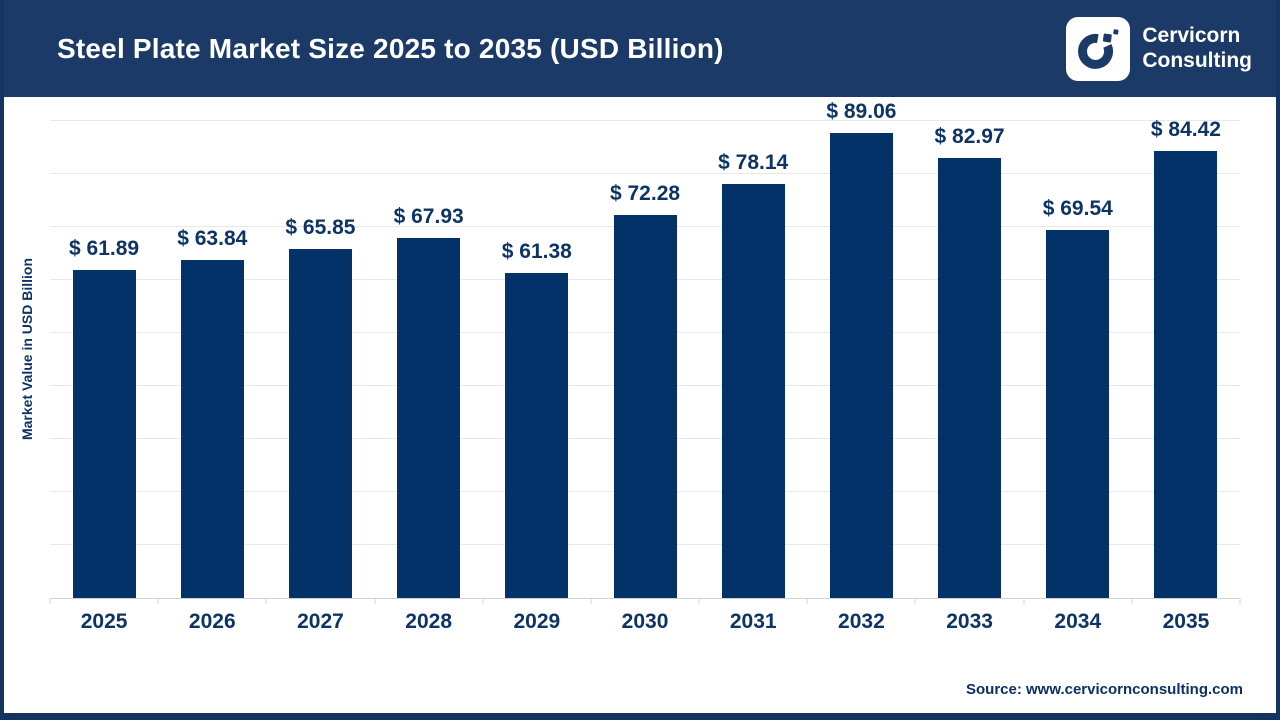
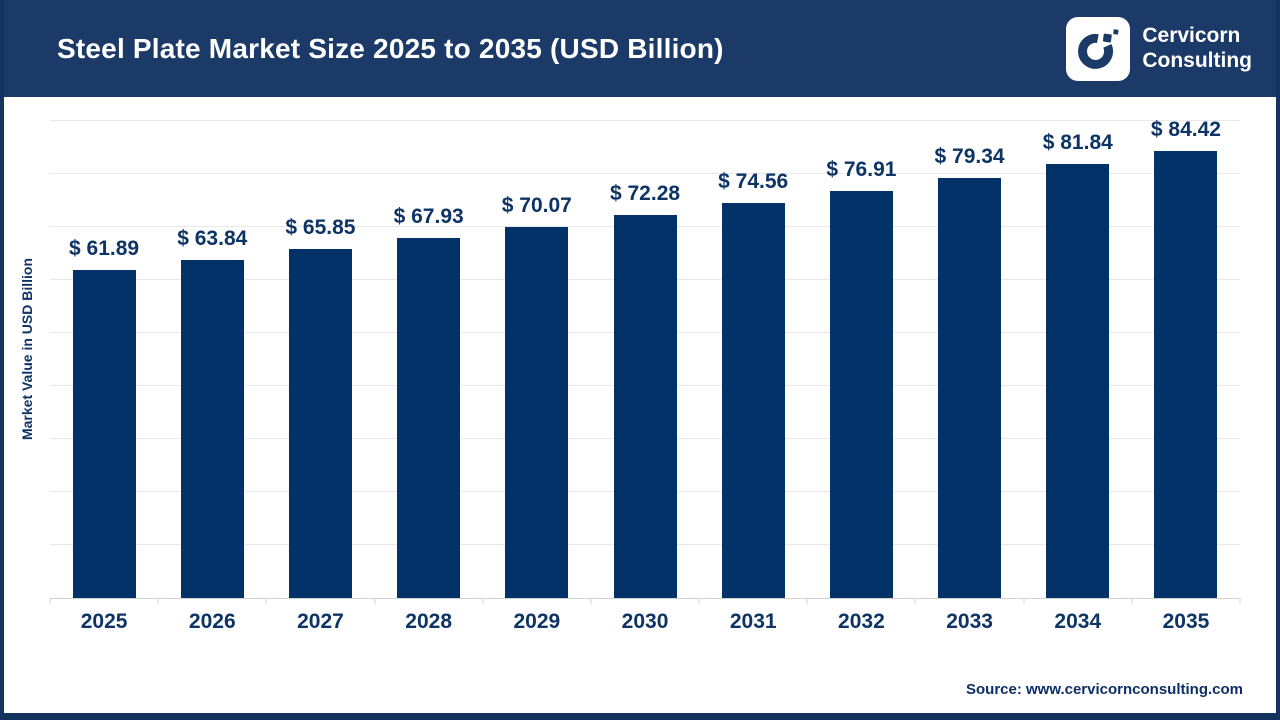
2029: 61.38 -> 70.07
2031: 78.14 -> 74.56
2032: 89.06 -> 76.91
2033: 82.97 -> 79.34
2034: 69.54 -> 81.84
